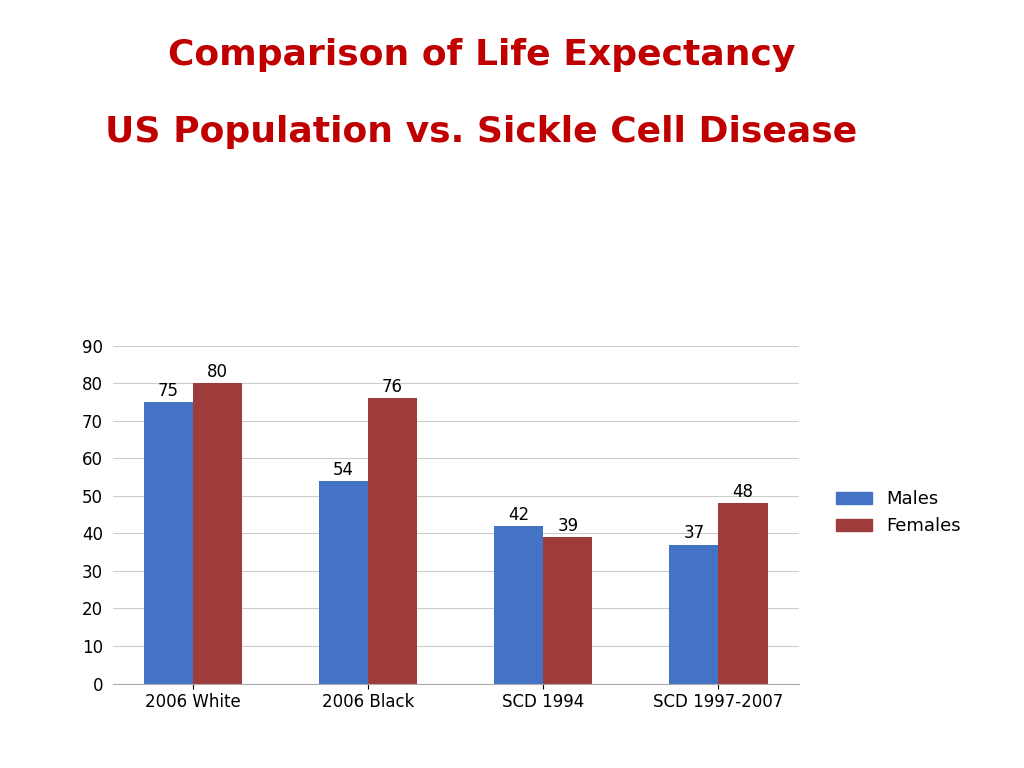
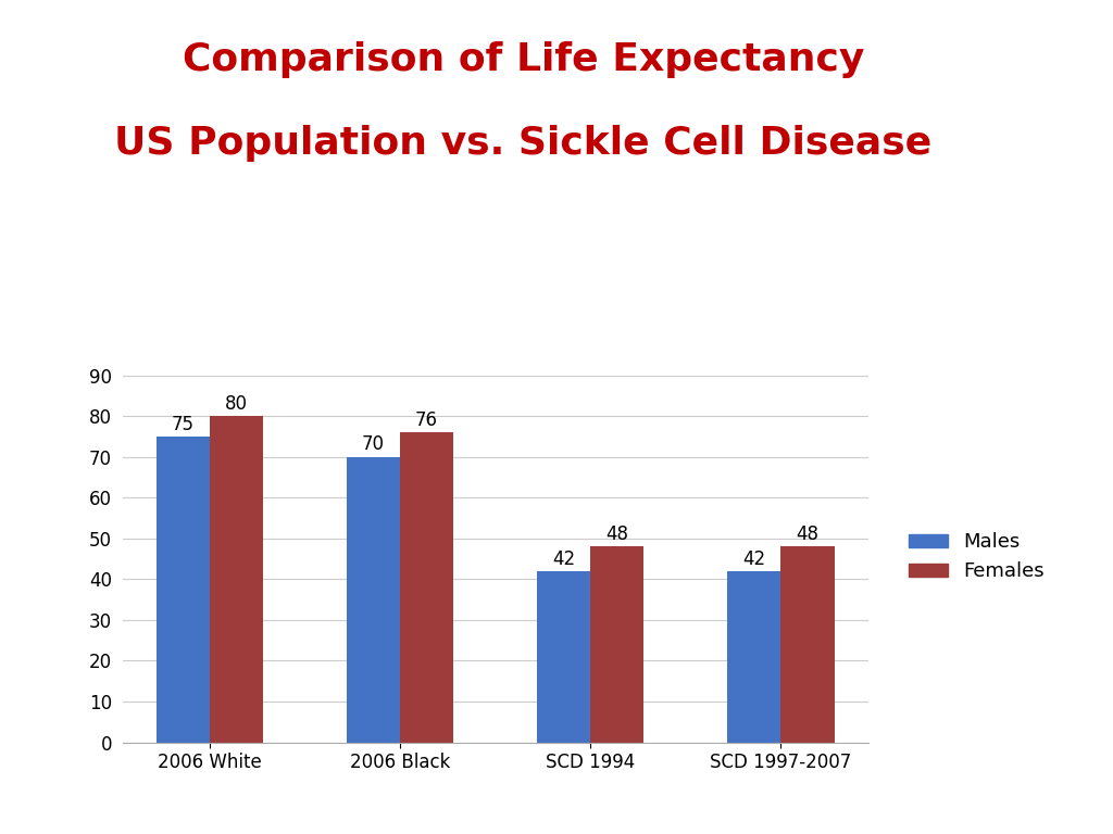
Males/2006 Black: 54 -> 70
Females/SCD 1994: 39 -> 48
Males/SCD 1997-2007: 37 -> 42
